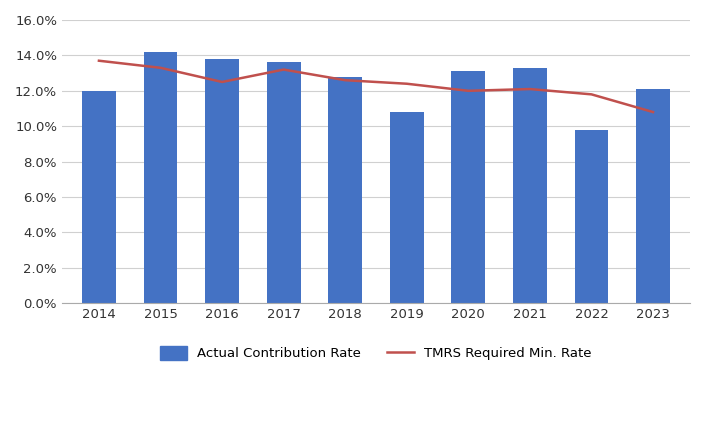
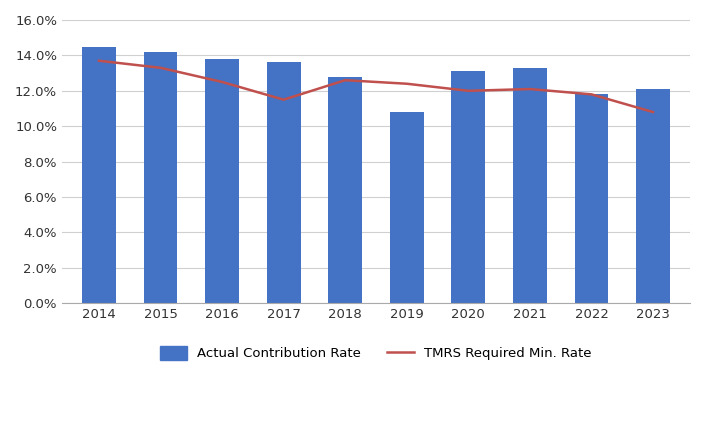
Actual Contribution Rate/2014: 12.0% -> 14.5%
TMRS Required Min. Rate/2017: 13.2% -> 11.5%
Actual Contribution Rate/2022: 9.8% -> 11.8%
